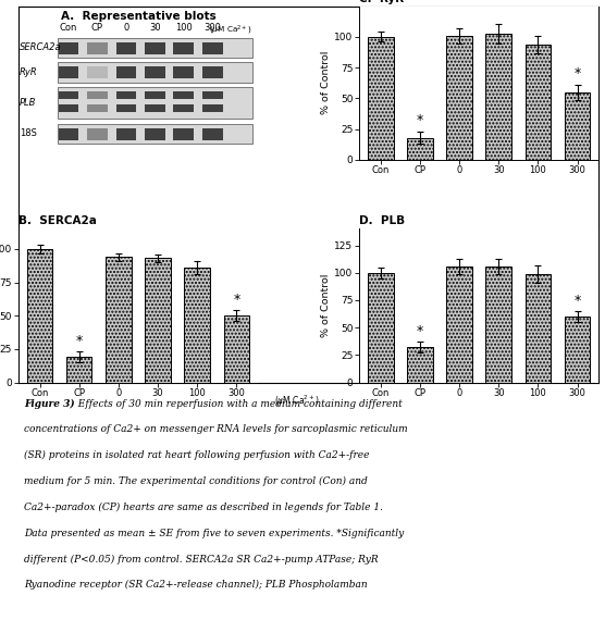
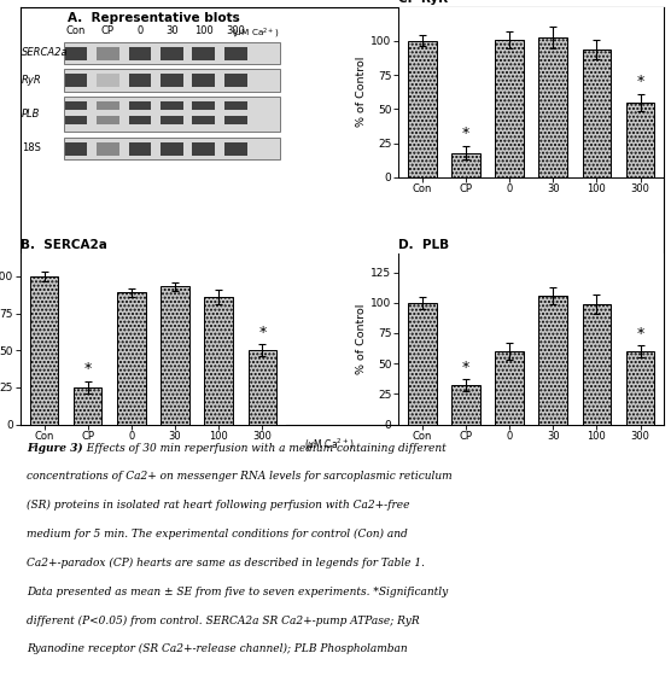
B. SERCA2a/CP: 19 -> 25
B. SERCA2a/0: 94 -> 89
D. PLB/0: 106 -> 60
